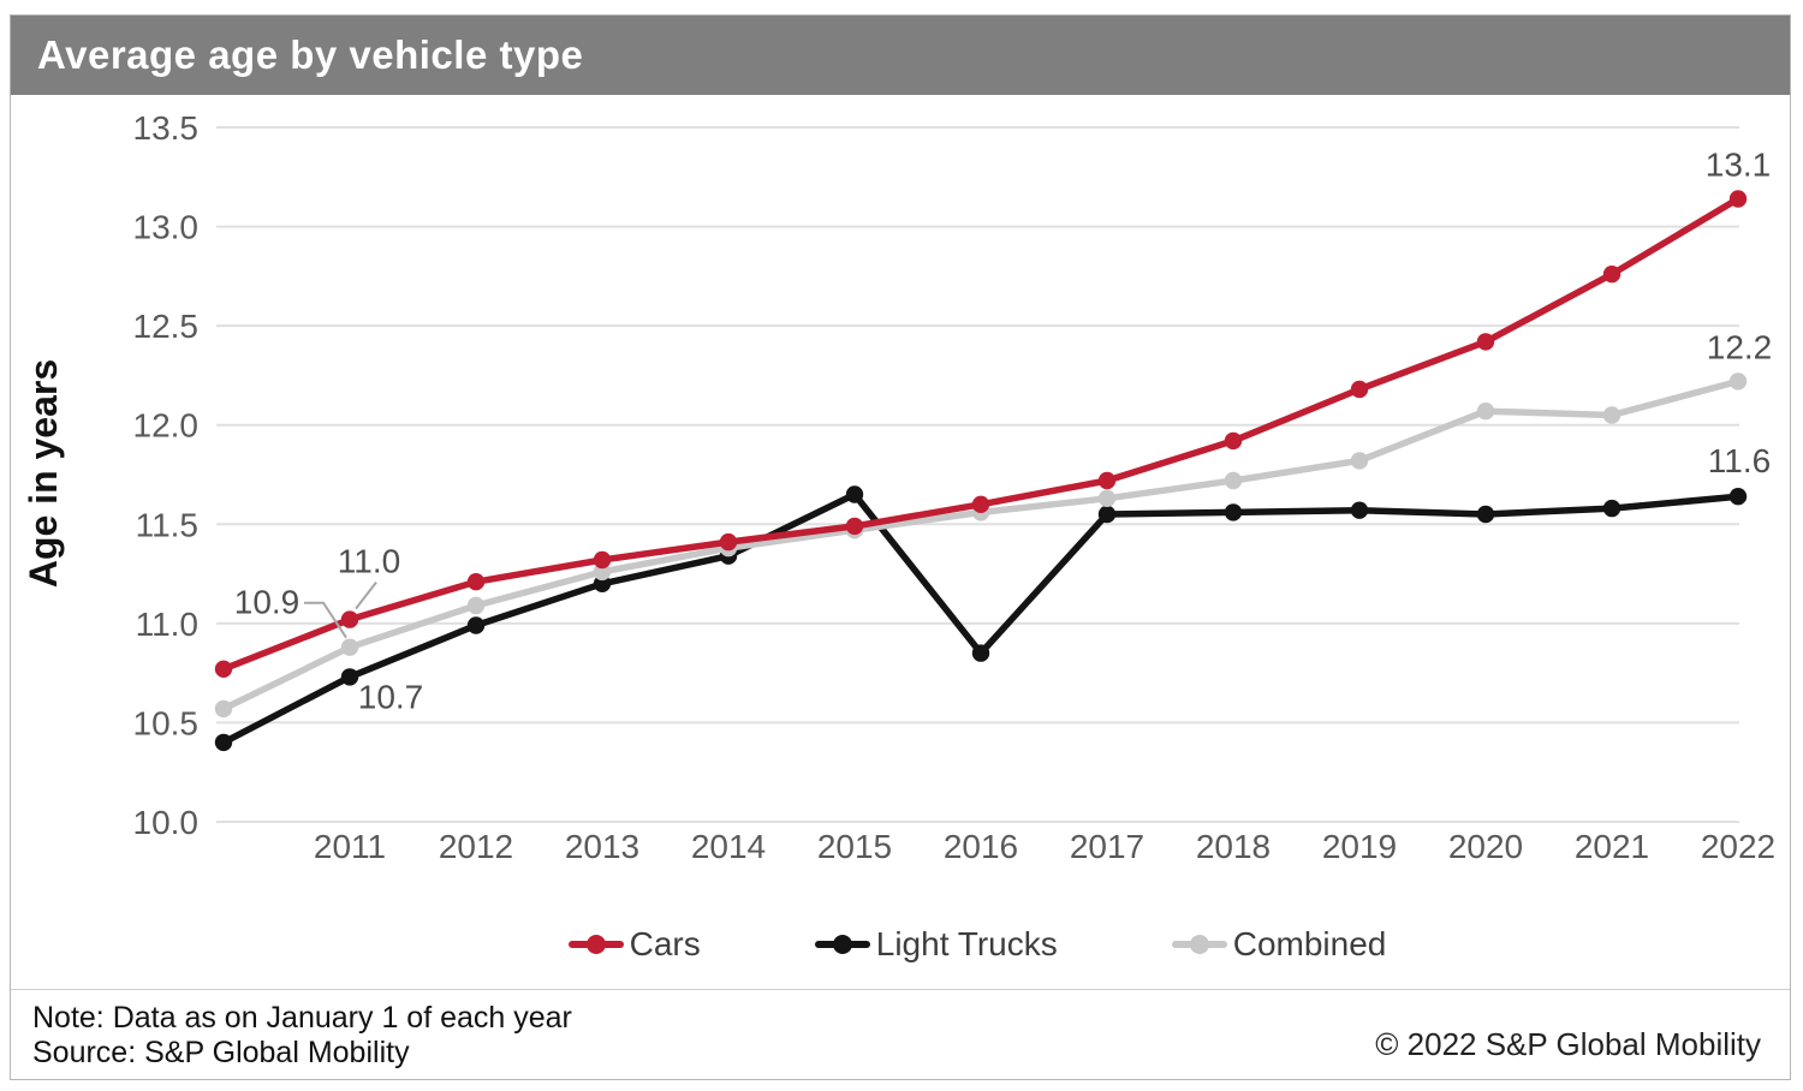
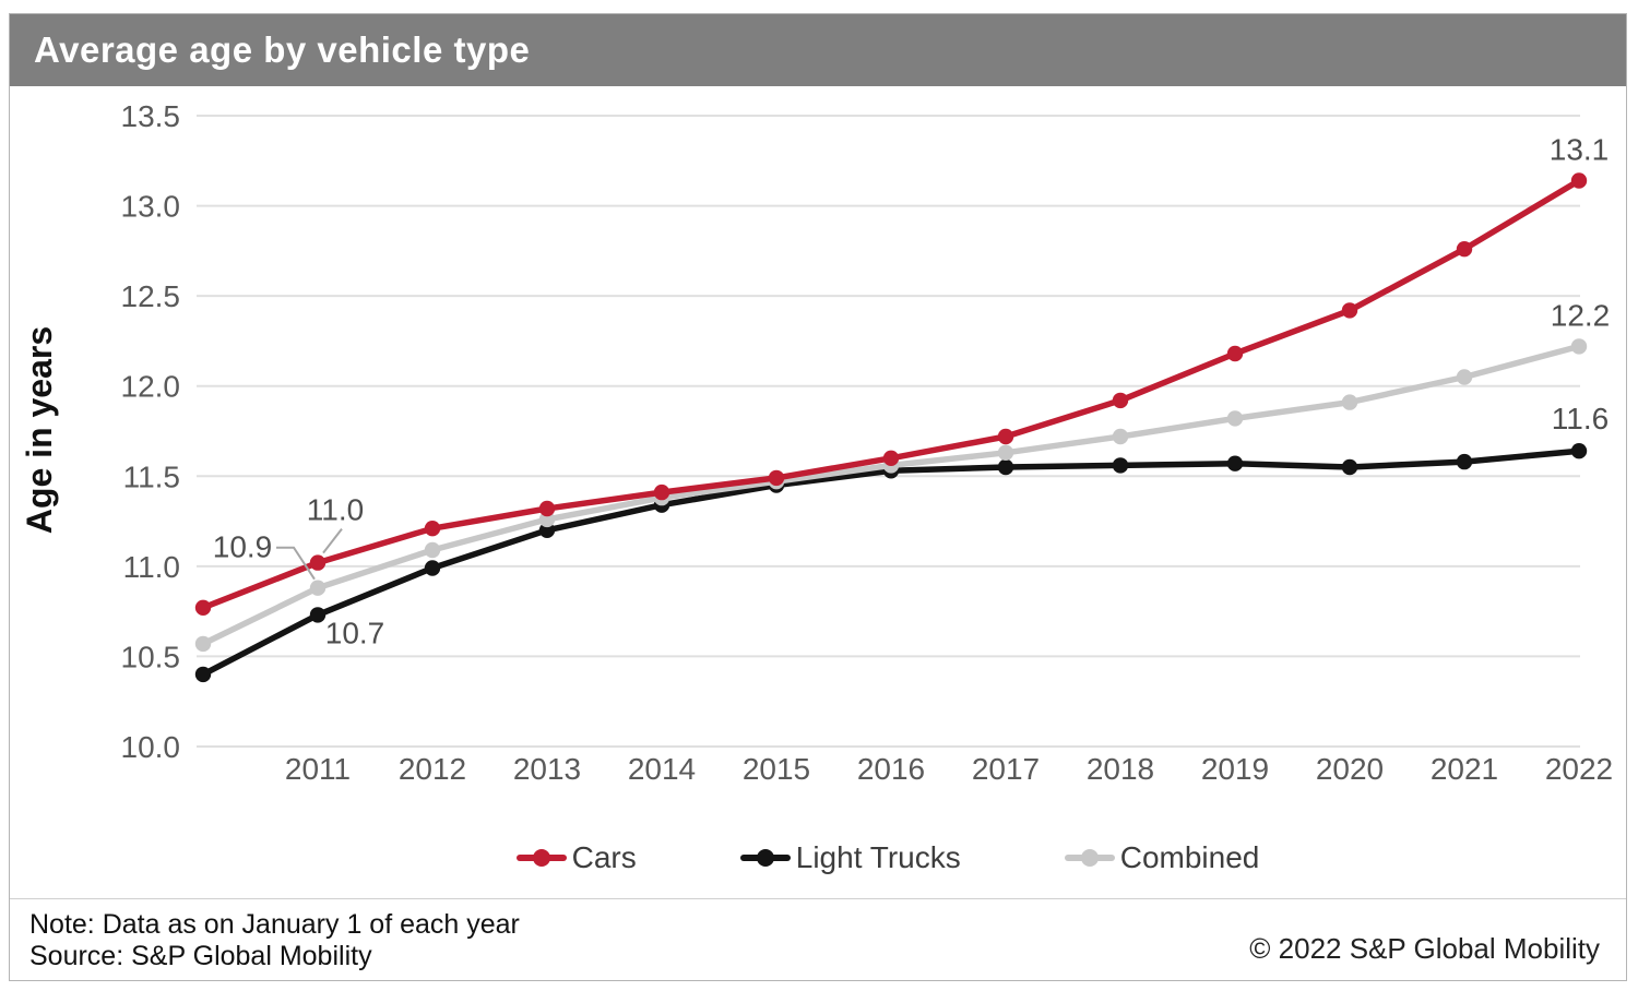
Light Trucks/2015: 11.65 -> 11.45
Light Trucks/2016: 10.85 -> 11.53
Combined/2020: 12.07 -> 11.91
